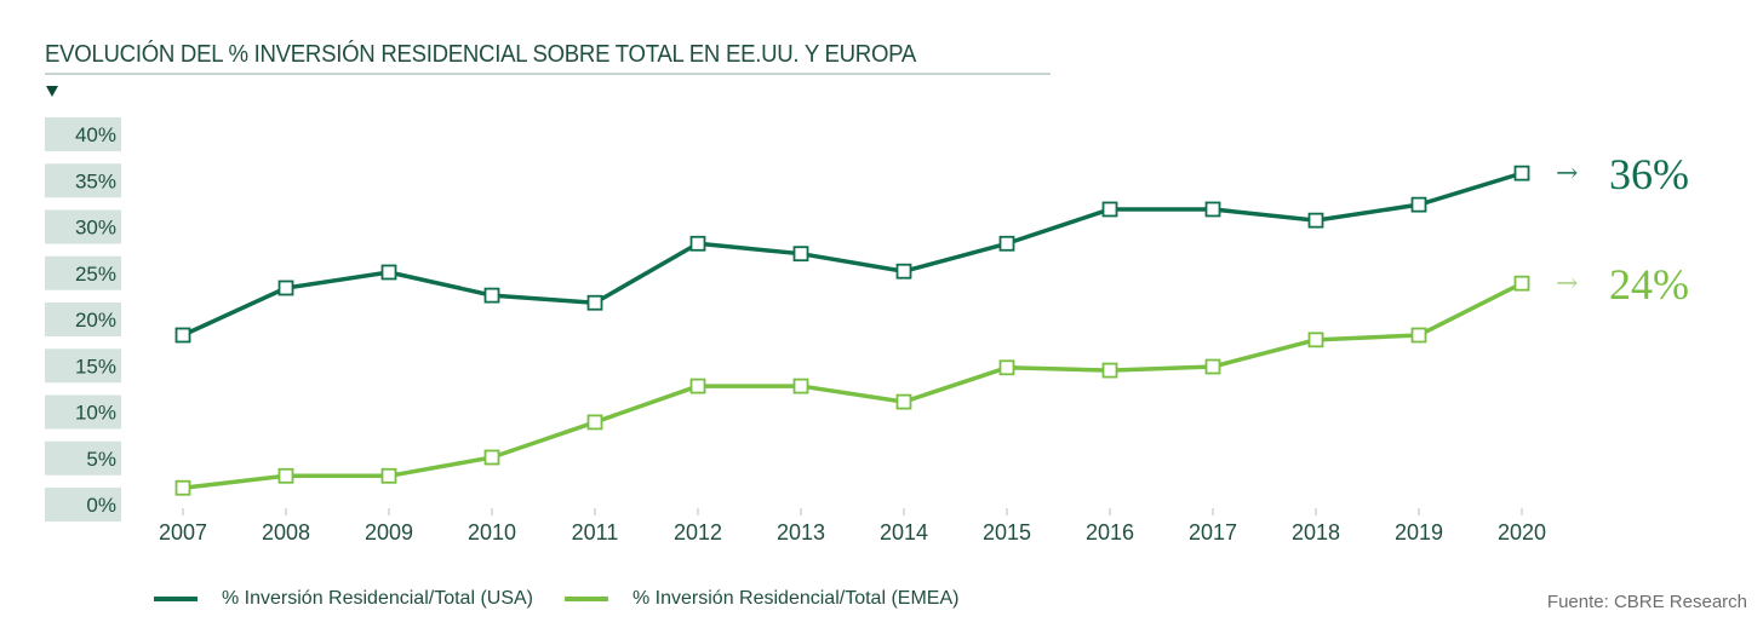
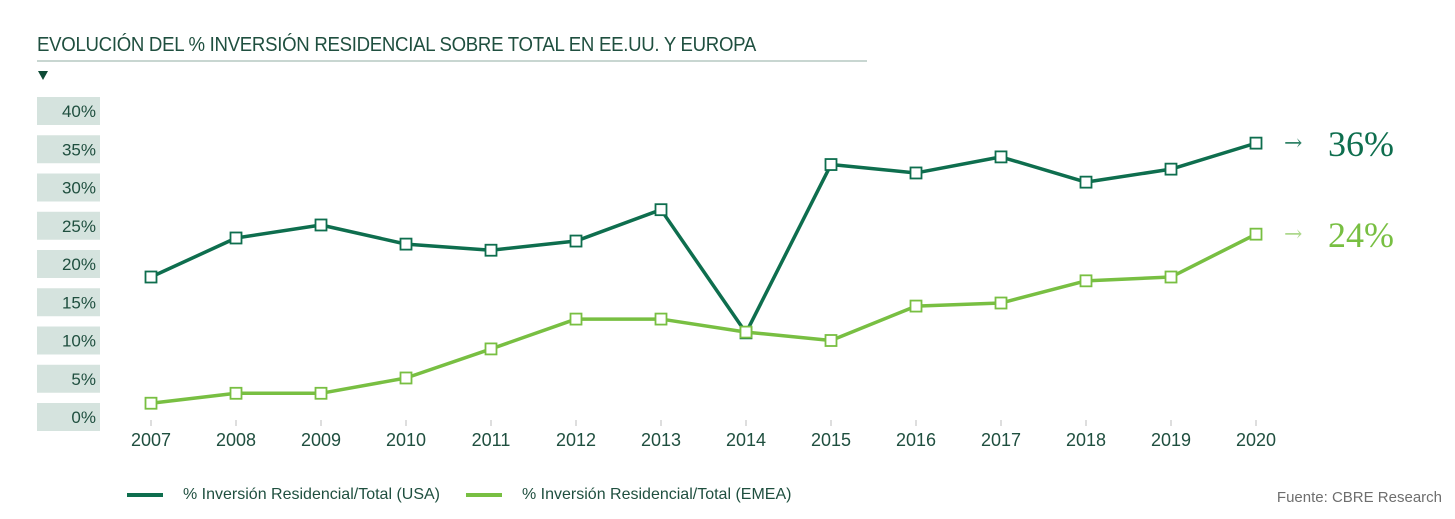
% Inversión Residencial/Total (USA)/2012: 28% -> 23%
% Inversión Residencial/Total (USA)/2014: 25% -> 11%
% Inversión Residencial/Total (USA)/2015: 28% -> 33%
% Inversión Residencial/Total (EMEA)/2015: 15% -> 10%
% Inversión Residencial/Total (USA)/2017: 32% -> 34%
